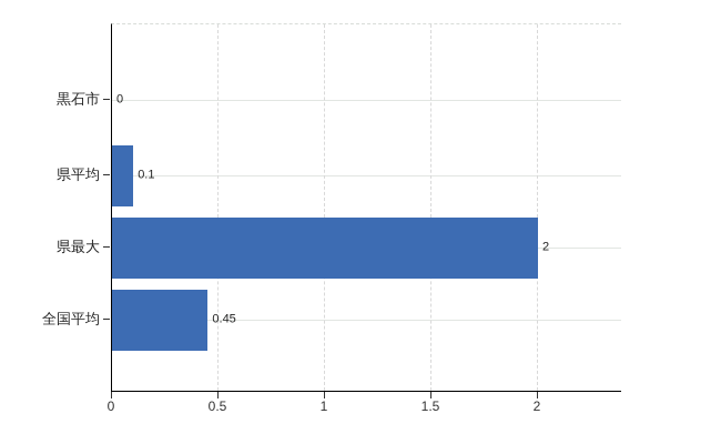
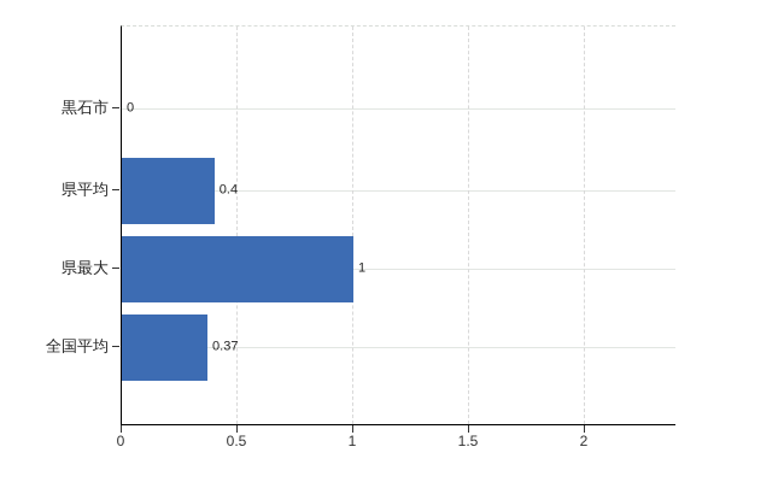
県平均: 0.1 -> 0.4
県最大: 2 -> 1
全国平均: 0.45 -> 0.37
